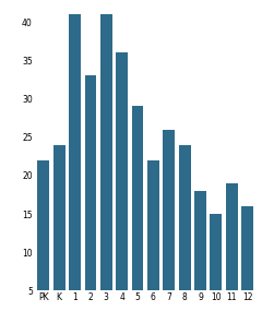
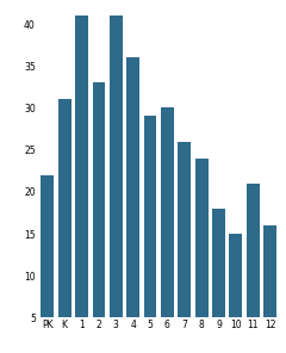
K: 24 -> 31
6: 22 -> 30
11: 19 -> 21
